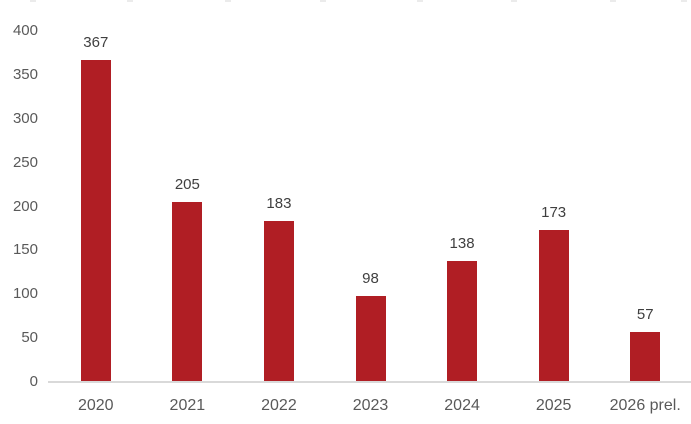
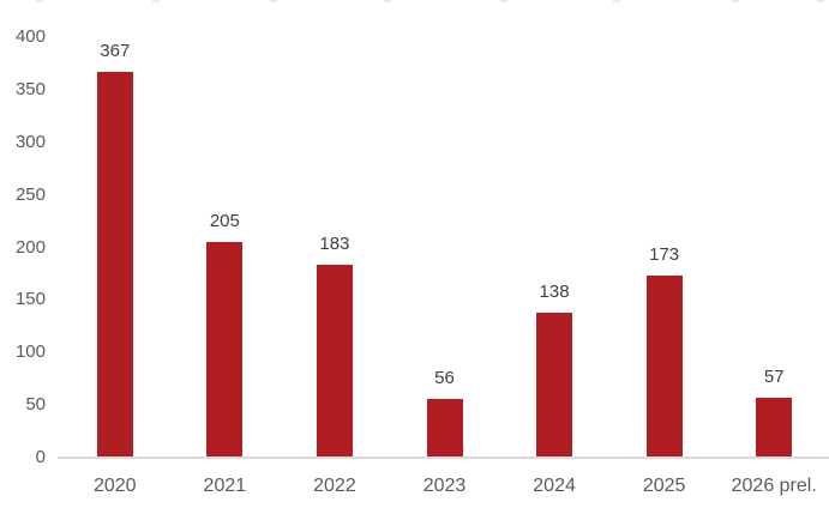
2023: 98 -> 56
